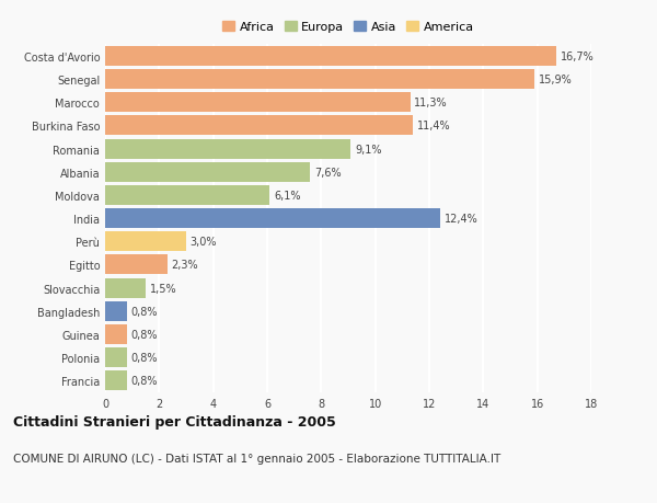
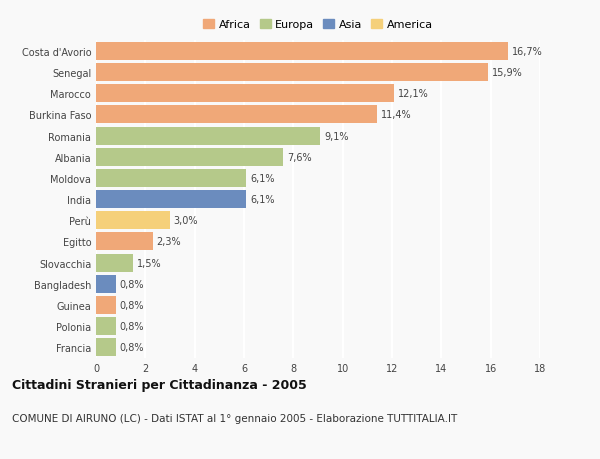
Marocco: 11,3% -> 12,1%
India: 12,4% -> 6,1%
